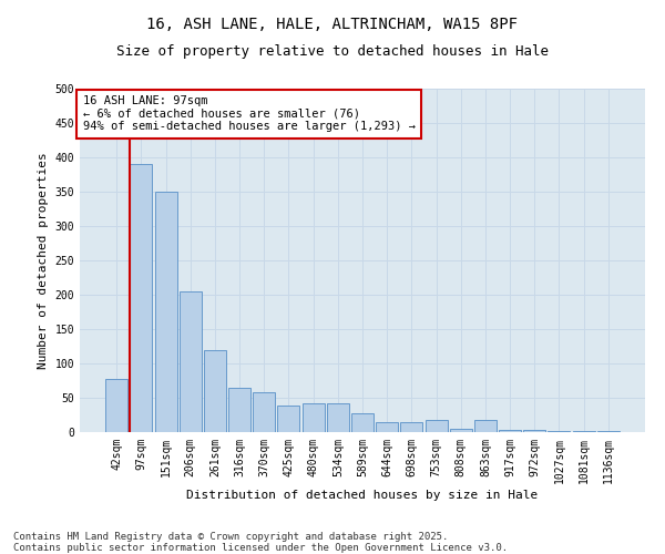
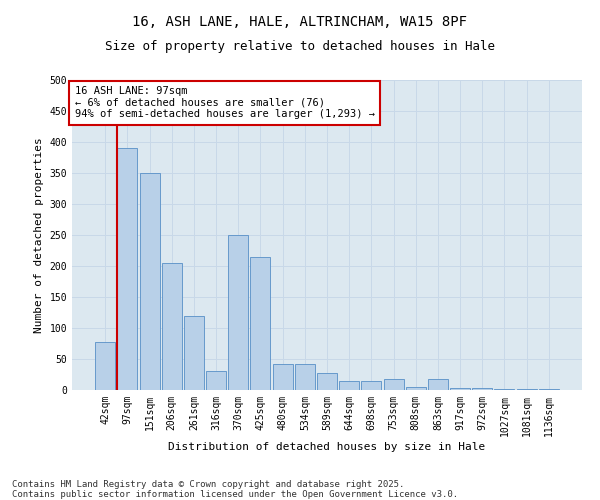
316sqm: 65 -> 30
370sqm: 58 -> 250
425sqm: 38 -> 214
